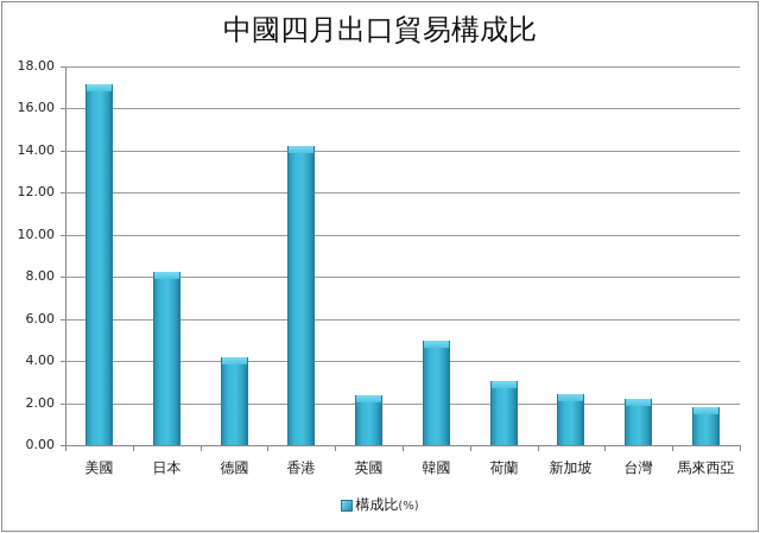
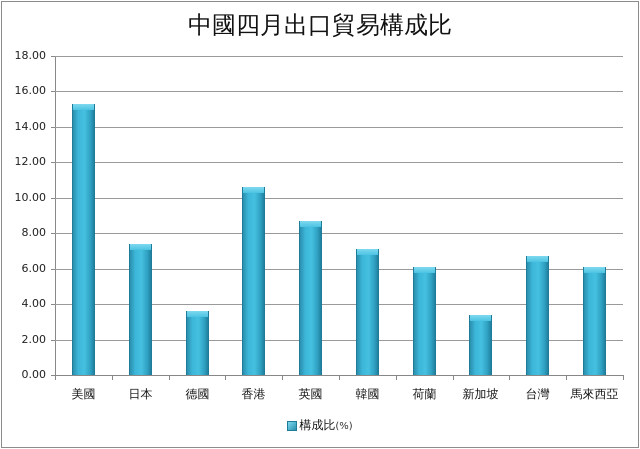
美國: 17.1 -> 15.3
日本: 8.2 -> 7.4
德國: 4.2 -> 3.6
香港: 14.2 -> 10.6
英國: 2.4 -> 8.7
韓國: 5.0 -> 7.1
荷蘭: 3.0 -> 6.1
新加坡: 2.4 -> 3.4
台灣: 2.2 -> 6.7
馬來西亞: 1.8 -> 6.1
